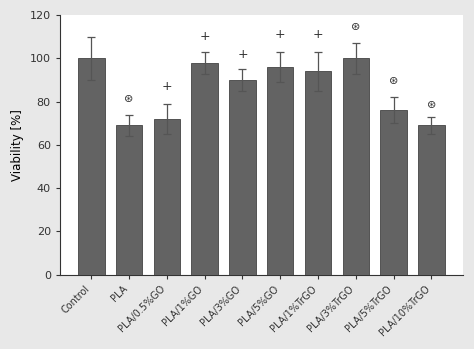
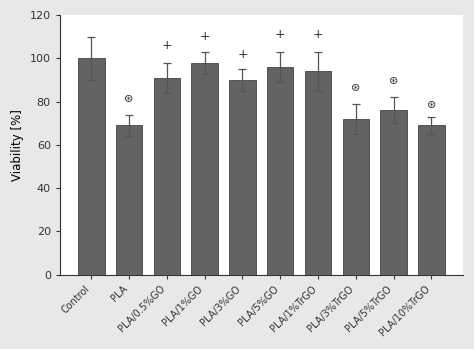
PLA/0.5%GO: 72 -> 91
PLA/3%TrGO: 100 -> 72
